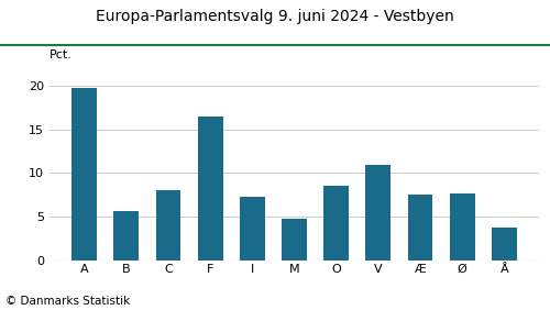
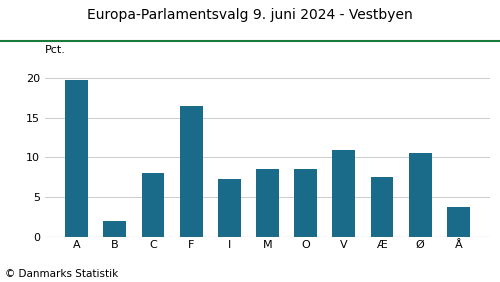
B: 5.6 -> 2.0
M: 4.8 -> 8.6
Ø: 7.6 -> 10.6
